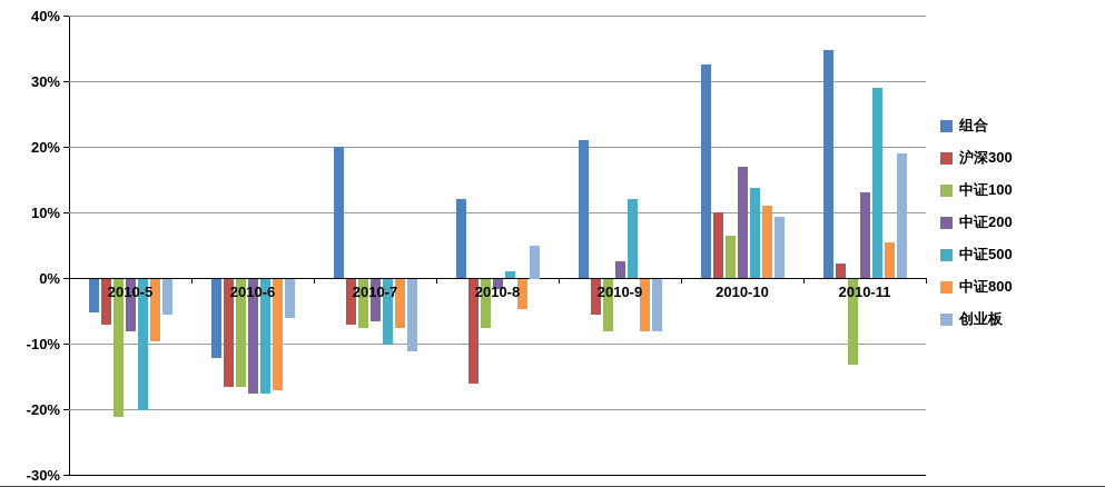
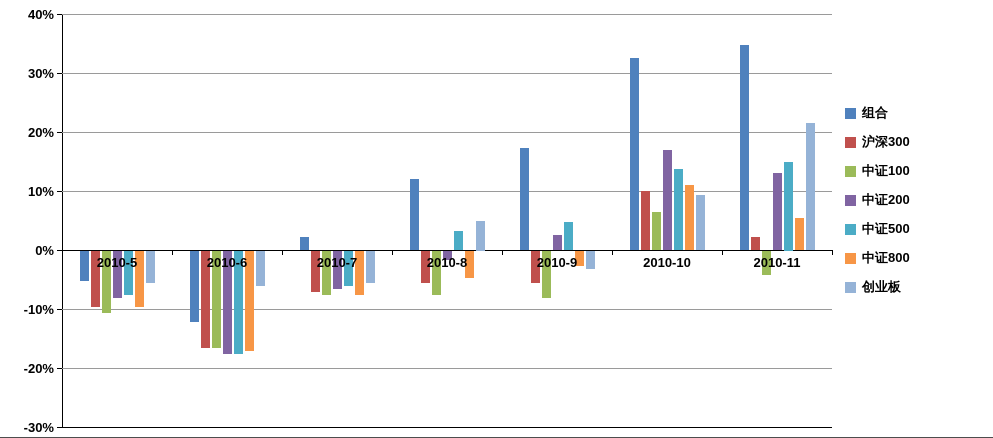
沪深300/2010-5: -7% -> -10%
中证100/2010-5: -21% -> -10%
中证500/2010-5: -20% -> -8%
组合/2010-7: 20% -> 2%
中证500/2010-7: -10% -> -6%
创业板/2010-7: -11% -> -6%
沪深300/2010-8: -16% -> -6%
中证500/2010-8: 1% -> 3%
组合/2010-9: 21% -> 17%
中证500/2010-9: 12% -> 5%
中证800/2010-9: -8% -> -2%
创业板/2010-9: -8% -> -3%
中证100/2010-11: -13% -> -4%
中证500/2010-11: 29% -> 15%
创业板/2010-11: 19% -> 22%
